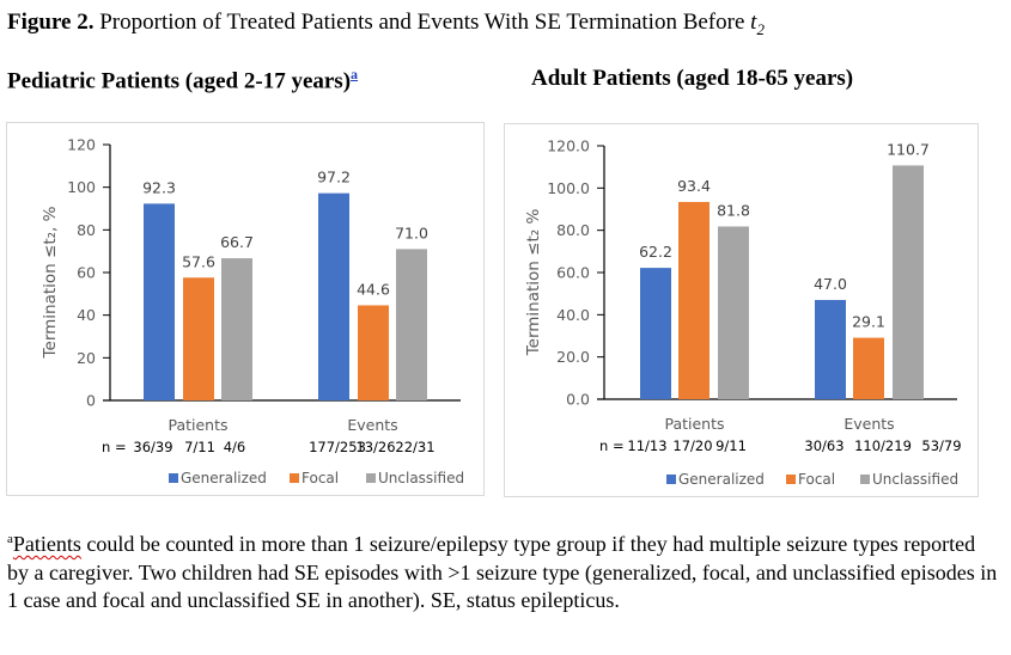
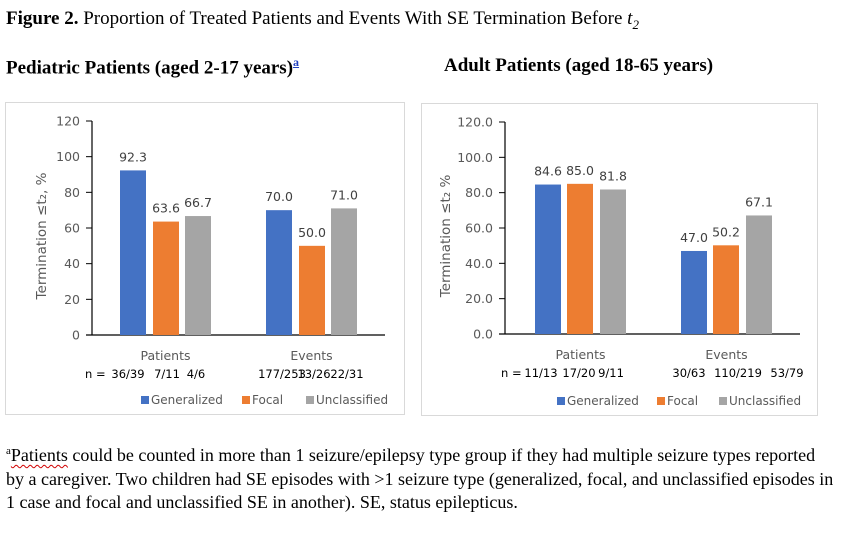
Pediatric Patients (aged 2-17 years)/Focal/Patients: 57.6 -> 63.6
Pediatric Patients (aged 2-17 years)/Generalized/Events: 97.2 -> 70.0
Pediatric Patients (aged 2-17 years)/Focal/Events: 44.6 -> 50.0
Adult Patients (aged 18-65 years)/Generalized/Patients: 62.2 -> 84.6
Adult Patients (aged 18-65 years)/Focal/Patients: 93.4 -> 85.0
Adult Patients (aged 18-65 years)/Focal/Events: 29.1 -> 50.2
Adult Patients (aged 18-65 years)/Unclassified/Events: 110.7 -> 67.1
